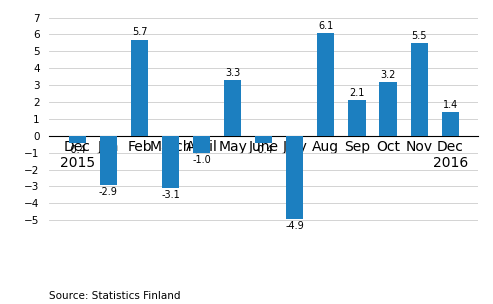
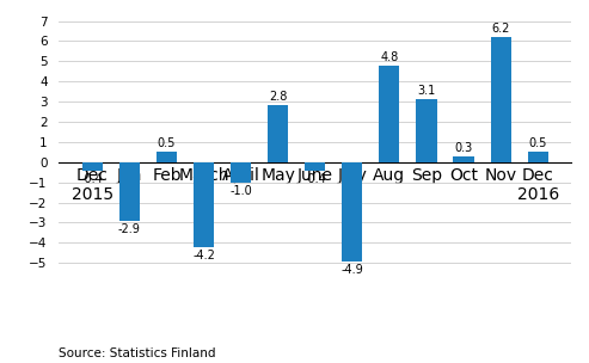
Feb: 5.7 -> 0.5
March: -3.1 -> -4.2
May: 3.3 -> 2.8
Aug: 6.1 -> 4.8
Sep: 2.1 -> 3.1
Oct: 3.2 -> 0.3
Nov: 5.5 -> 6.2
Dec 2016: 1.4 -> 0.5
